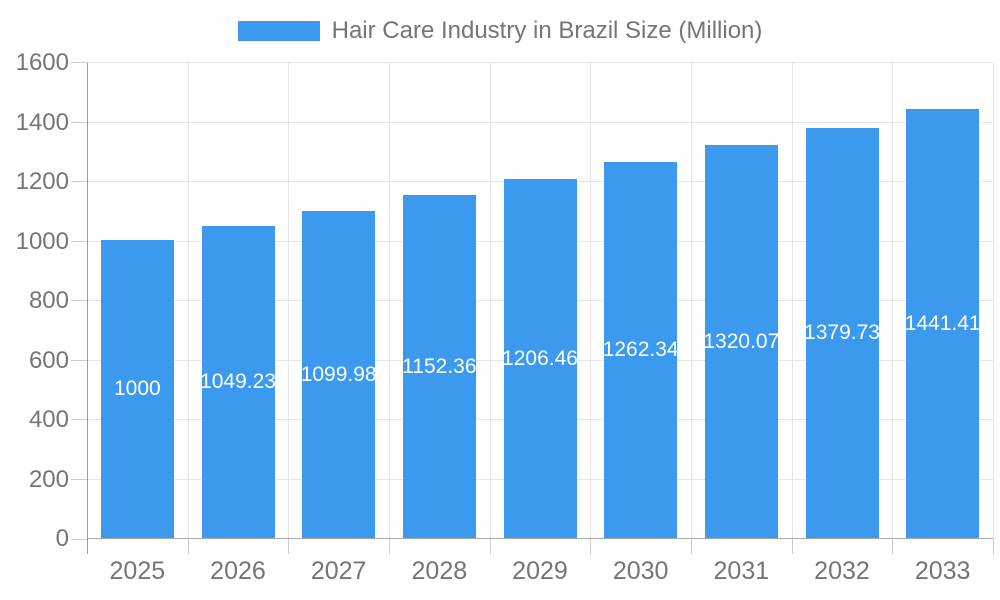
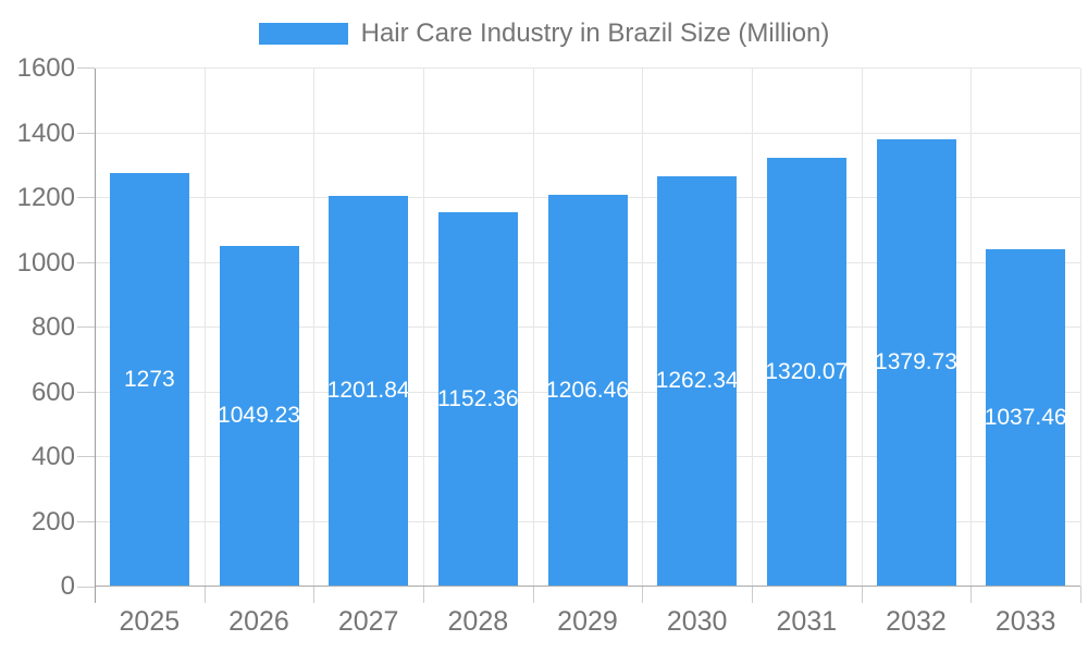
2025: 1000 -> 1273
2027: 1099.98 -> 1201.84
2033: 1441.41 -> 1037.46
